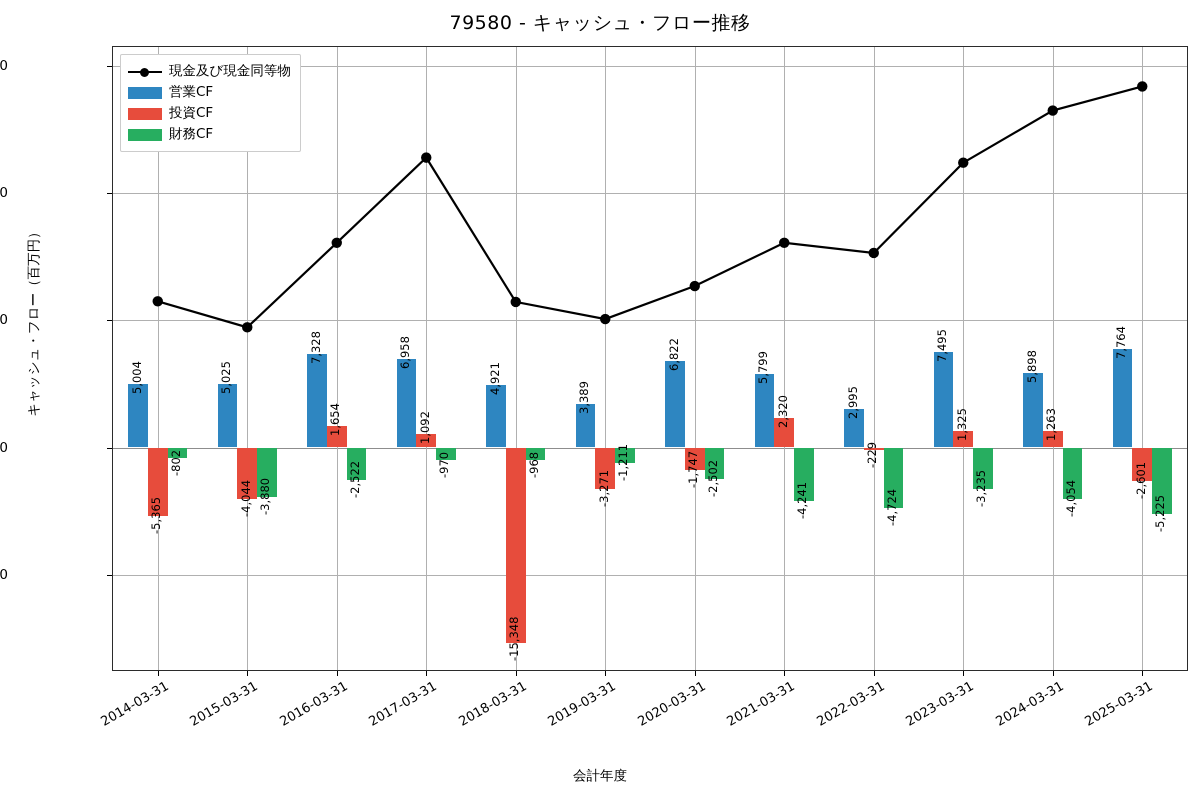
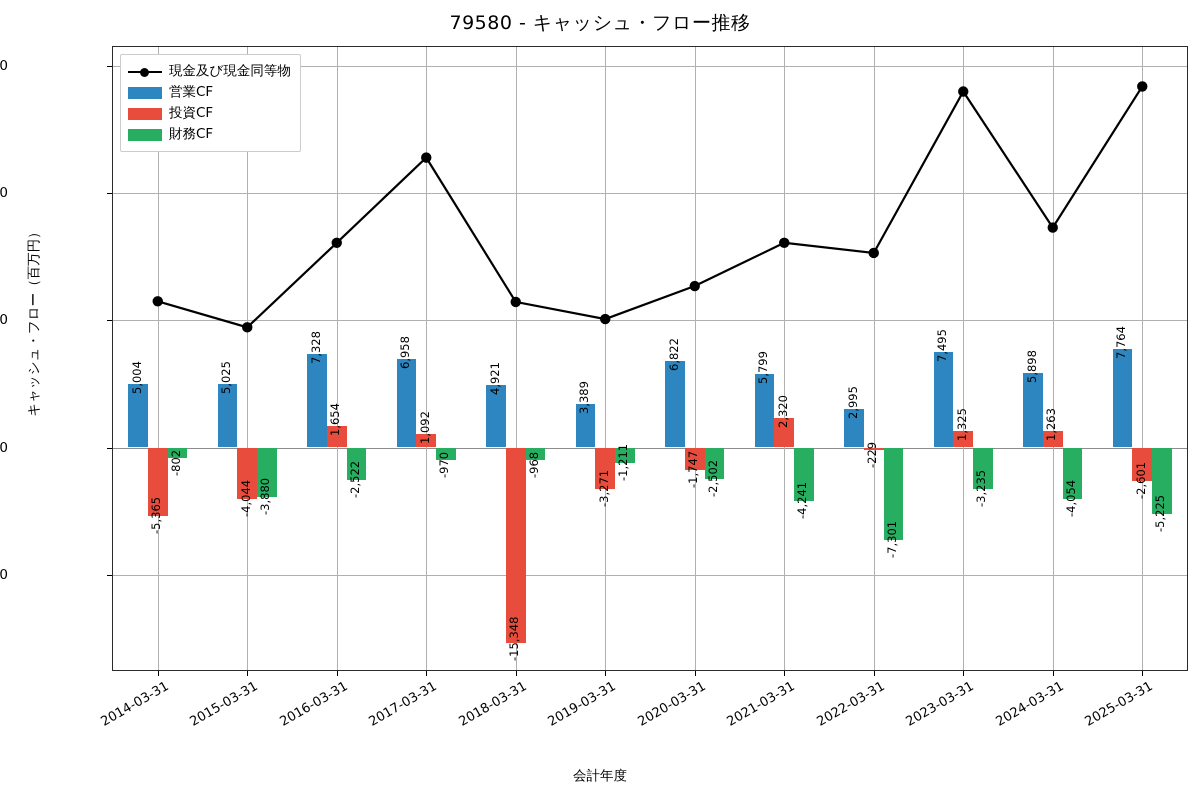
財務CF/2022-03-31: -4,724 -> -7,301
現金及び現金同等物/2023-03-31: 22400 -> 28000
現金及び現金同等物/2024-03-31: 26500 -> 17300
